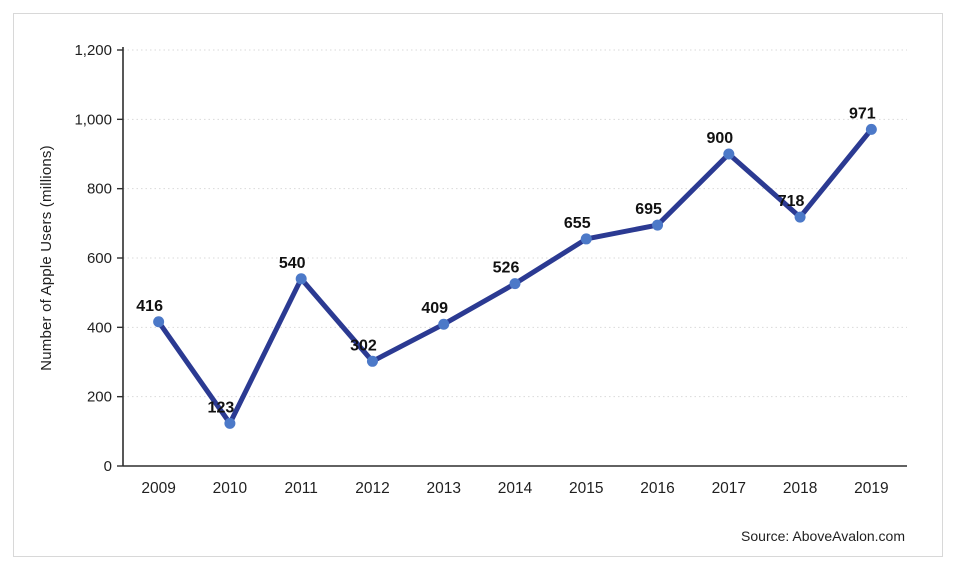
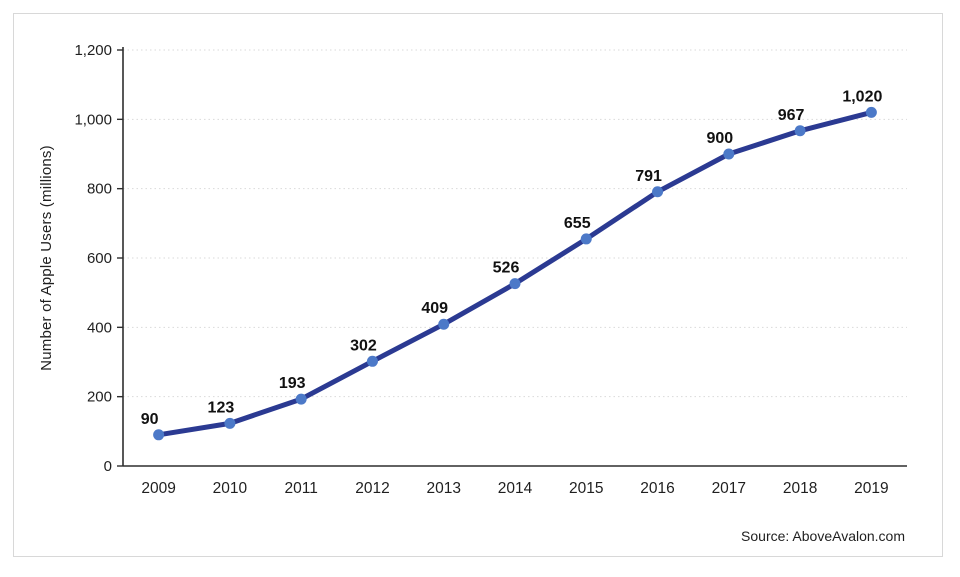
2009: 416 -> 90
2011: 540 -> 193
2016: 695 -> 791
2018: 718 -> 967
2019: 971 -> 1,020
